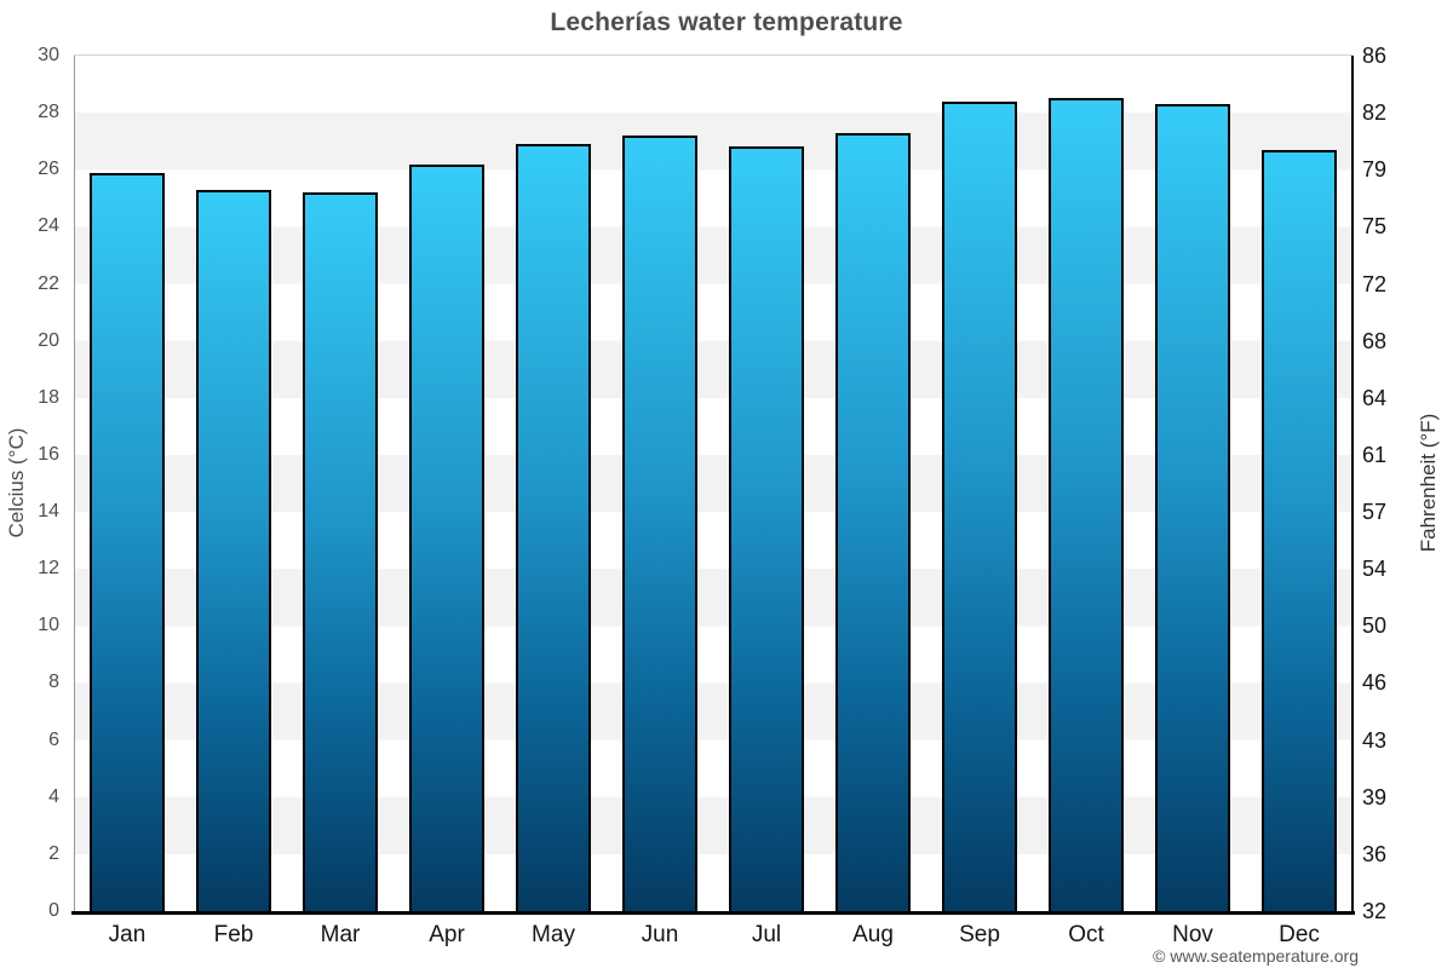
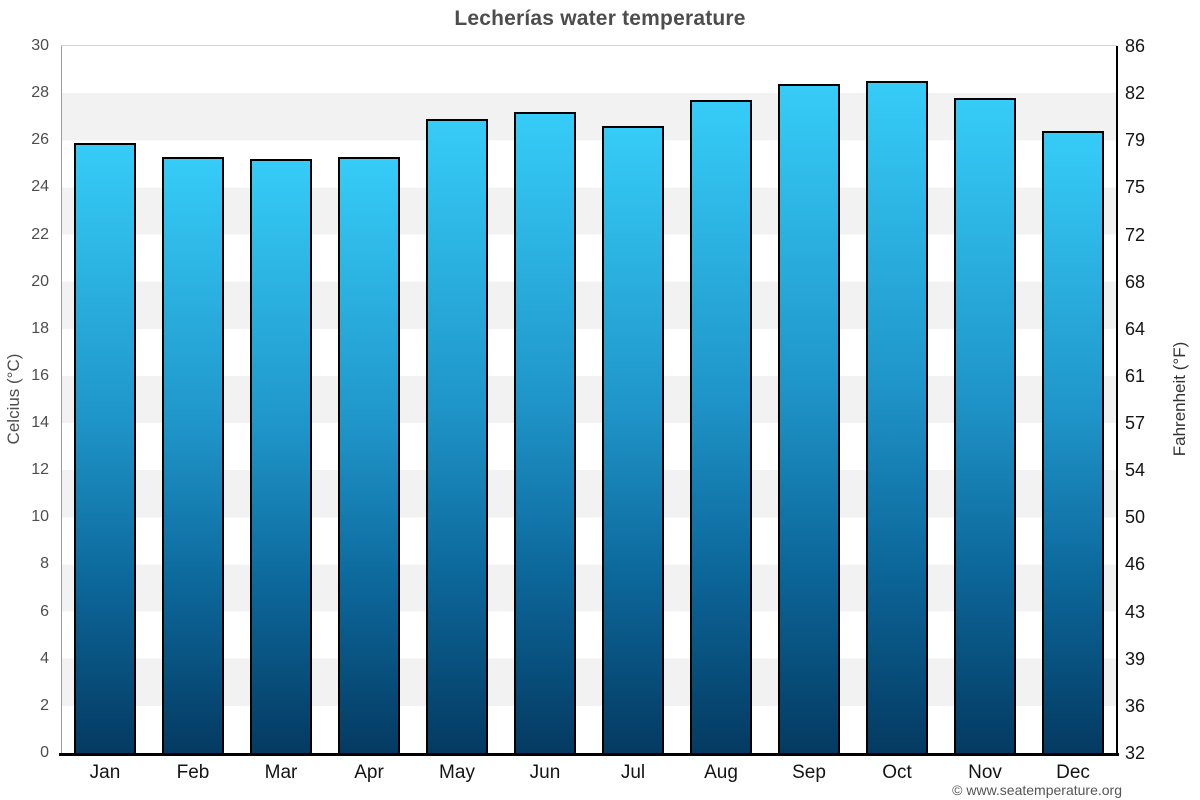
Apr: 26.2 -> 25.3
Jul: 26.8 -> 26.6
Aug: 27.3 -> 27.7
Nov: 28.3 -> 27.8
Dec: 26.7 -> 26.4
